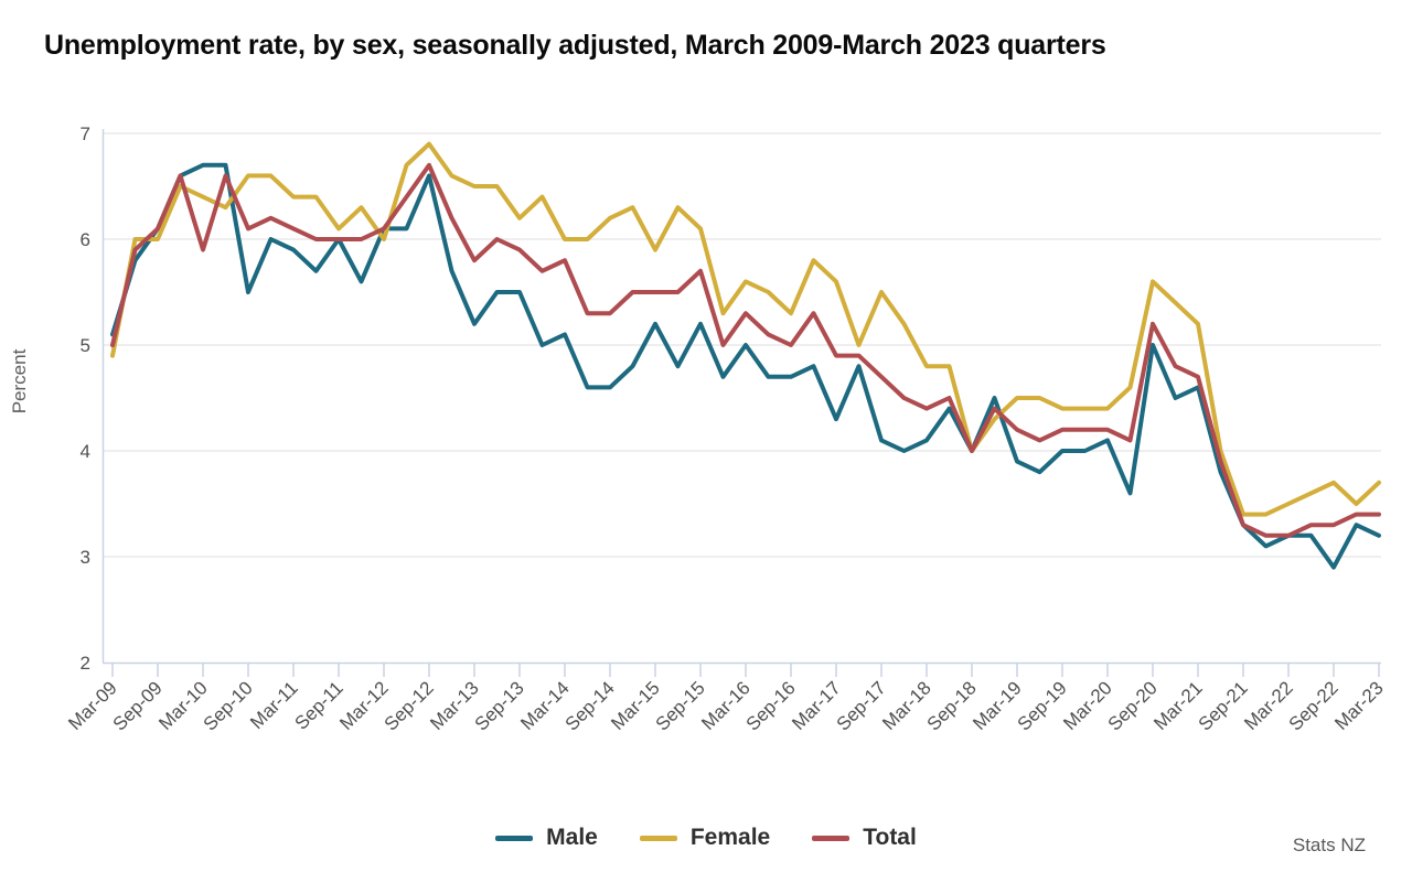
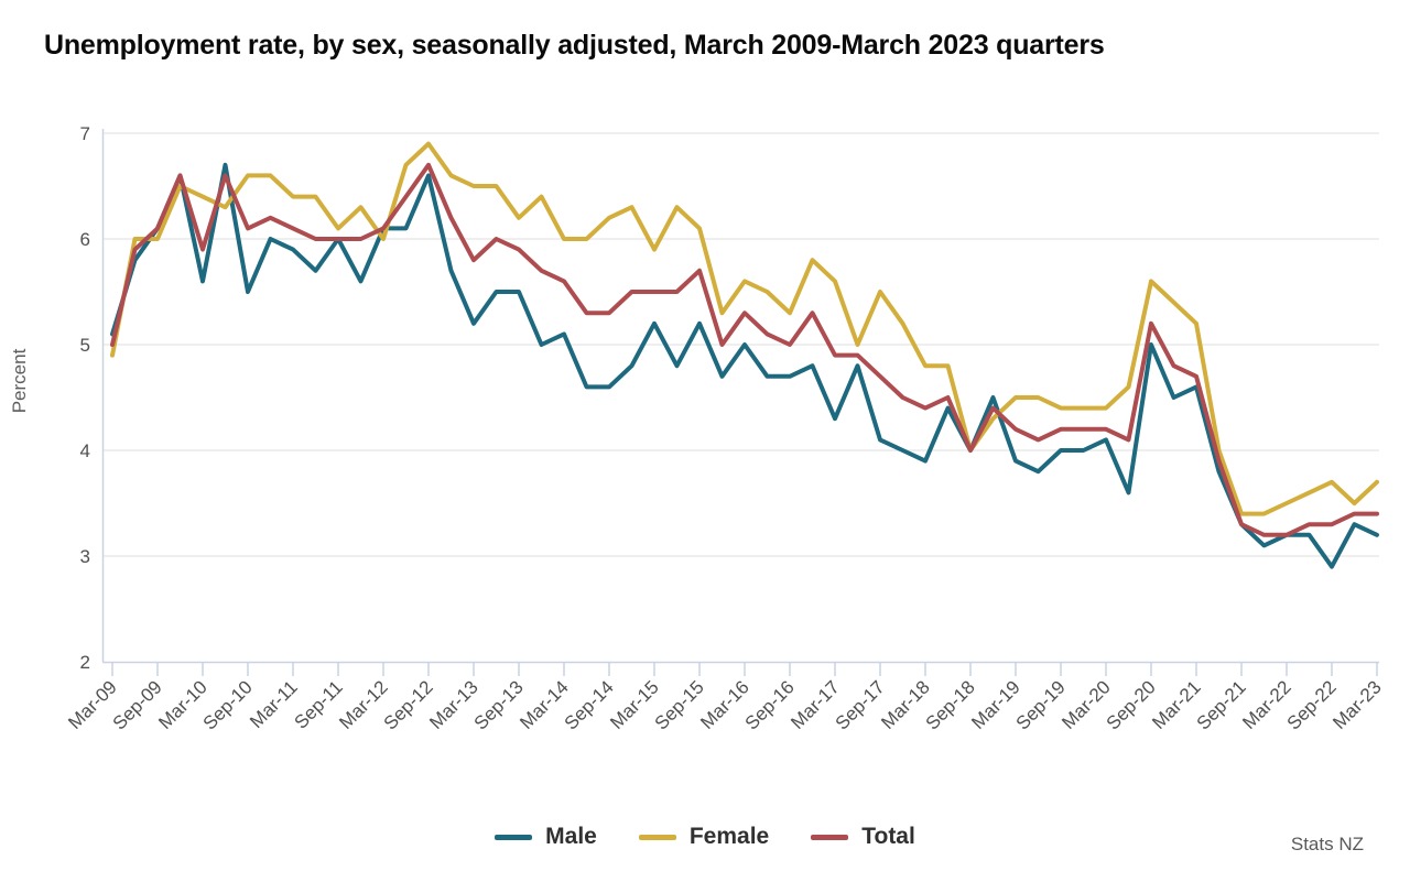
Male/Mar-10: 6.7 -> 5.6
Total/Mar-14: 5.8 -> 5.6
Male/Mar-18: 4.1 -> 3.9
